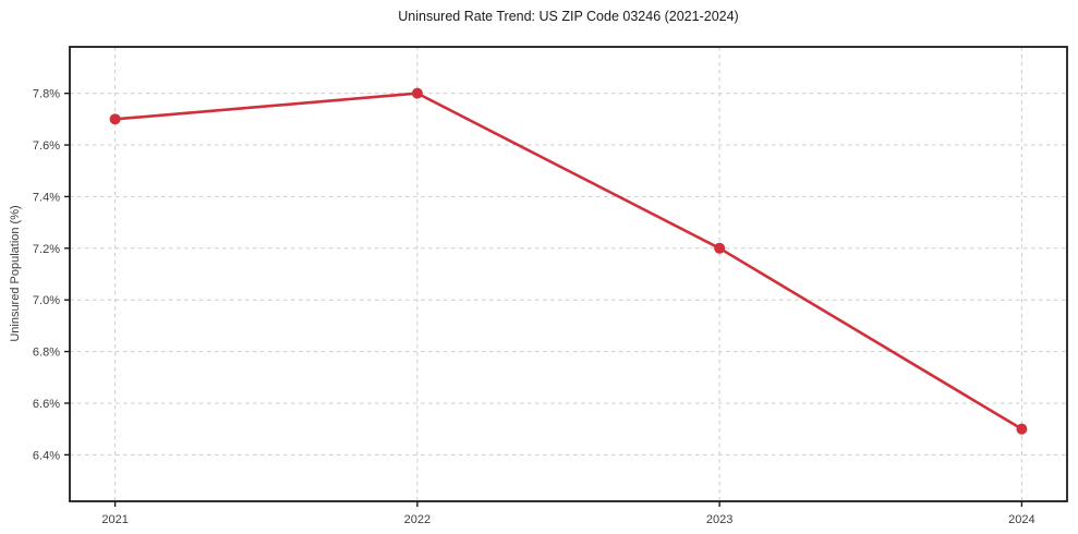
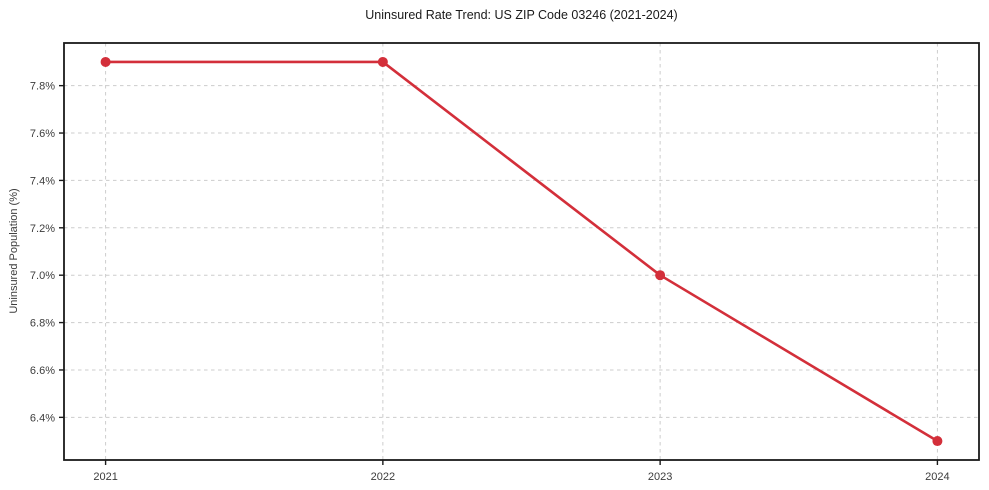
2021: 7.7% -> 7.9%
2022: 7.8% -> 7.9%
2023: 7.2% -> 7.0%
2024: 6.5% -> 6.3%
